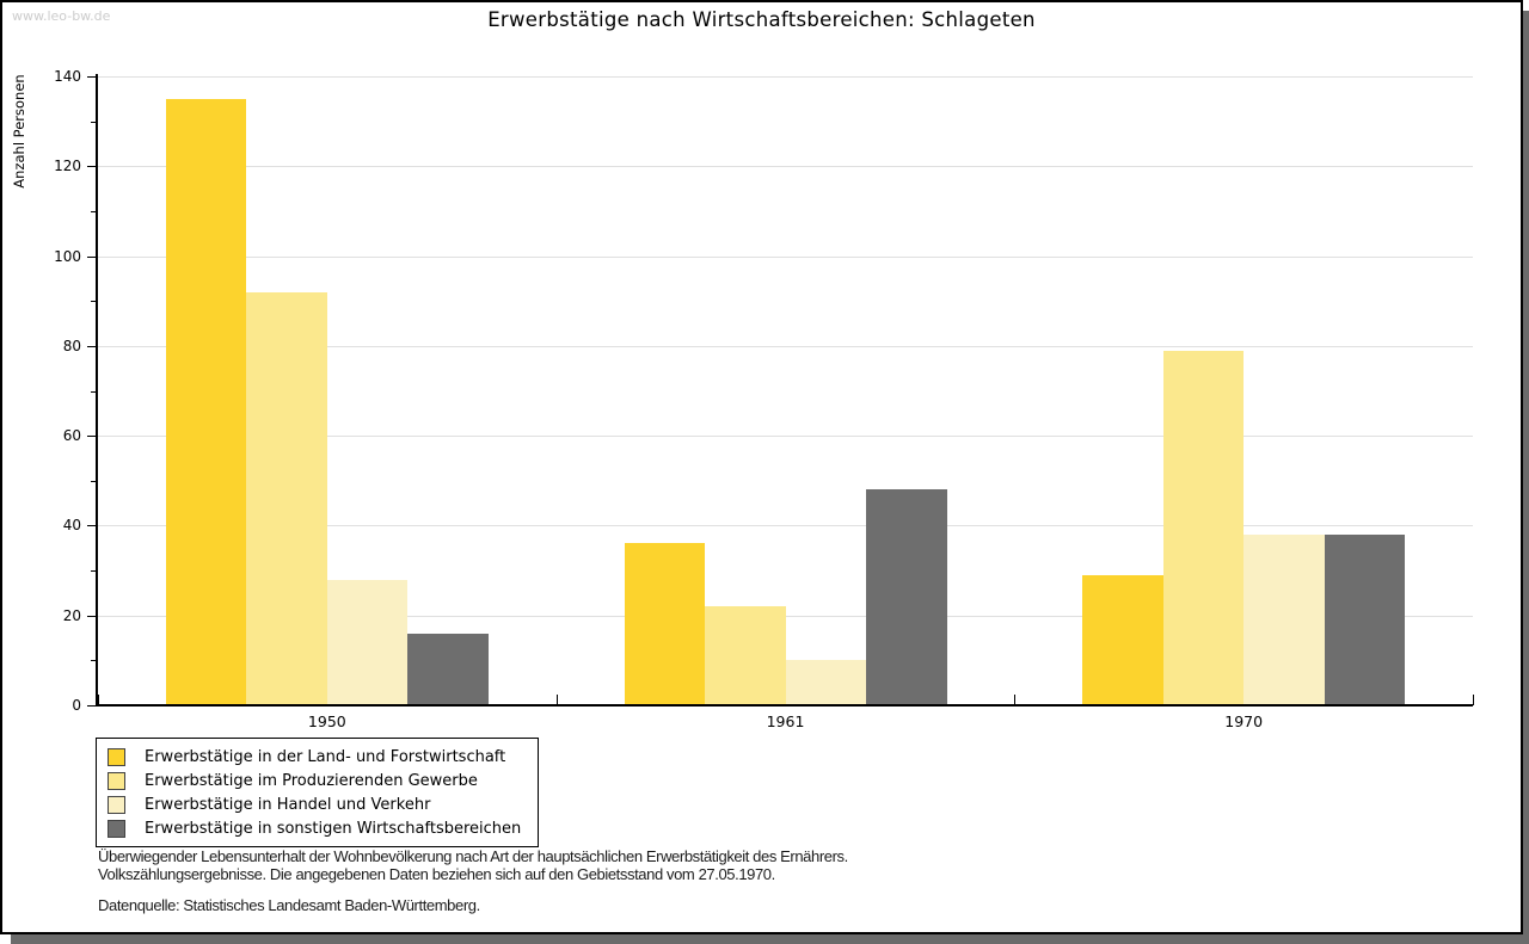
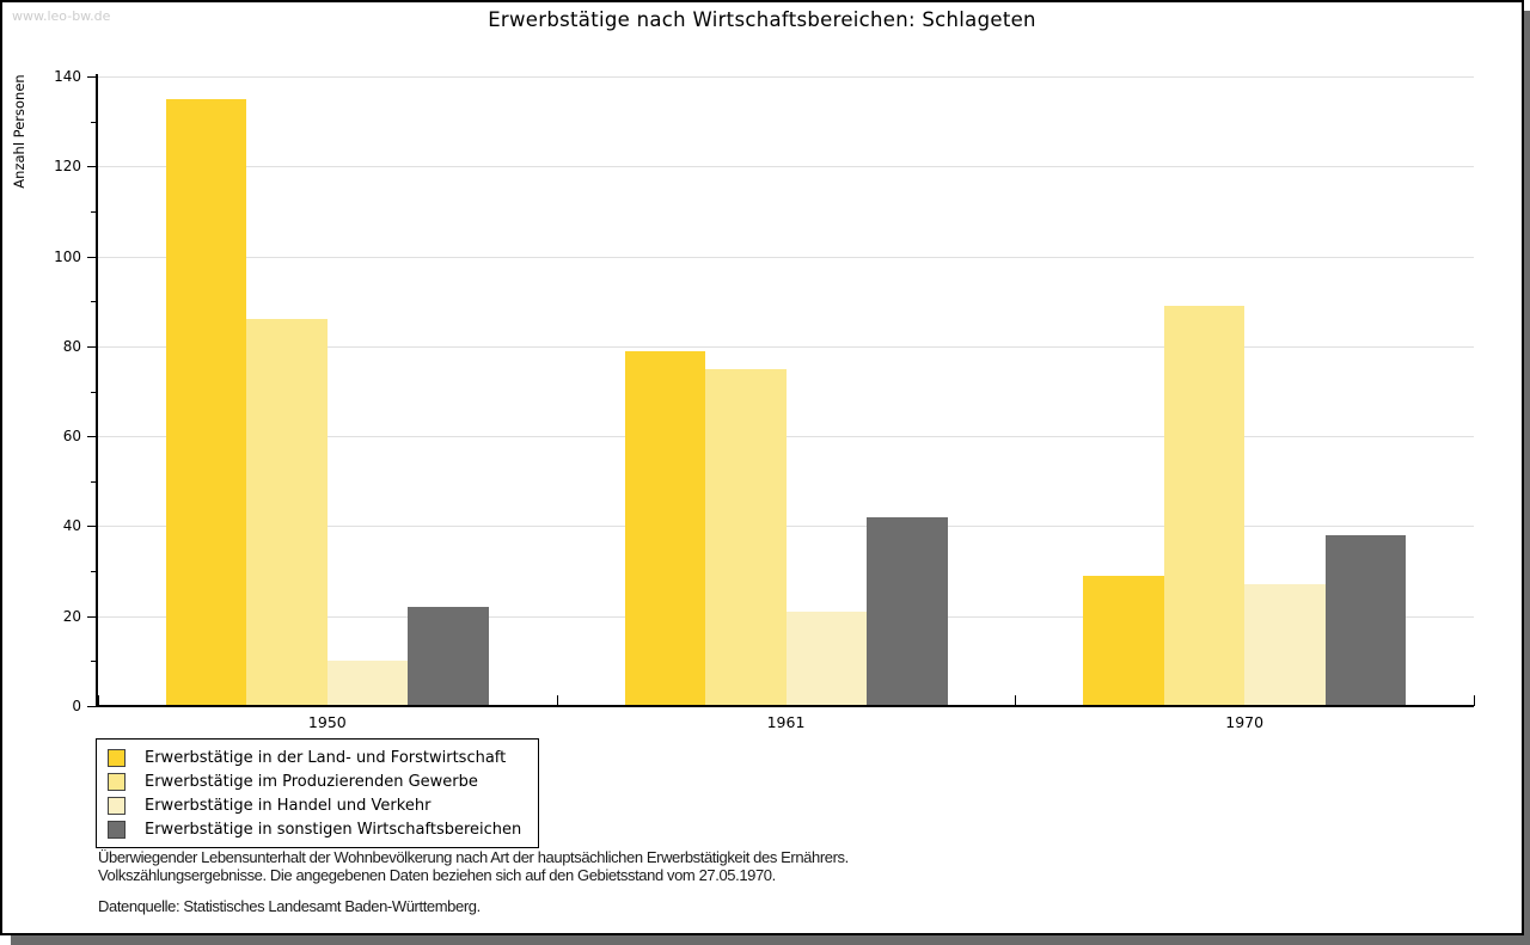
Erwerbstätige im Produzierenden Gewerbe/1950: 92 -> 86
Erwerbstätige in Handel und Verkehr/1950: 28 -> 10
Erwerbstätige in sonstigen Wirtschaftsbereichen/1950: 16 -> 22
Erwerbstätige in der Land- und Forstwirtschaft/1961: 36 -> 79
Erwerbstätige im Produzierenden Gewerbe/1961: 22 -> 75
Erwerbstätige in Handel und Verkehr/1961: 10 -> 21
Erwerbstätige in sonstigen Wirtschaftsbereichen/1961: 48 -> 42
Erwerbstätige im Produzierenden Gewerbe/1970: 79 -> 89
Erwerbstätige in Handel und Verkehr/1970: 38 -> 27
